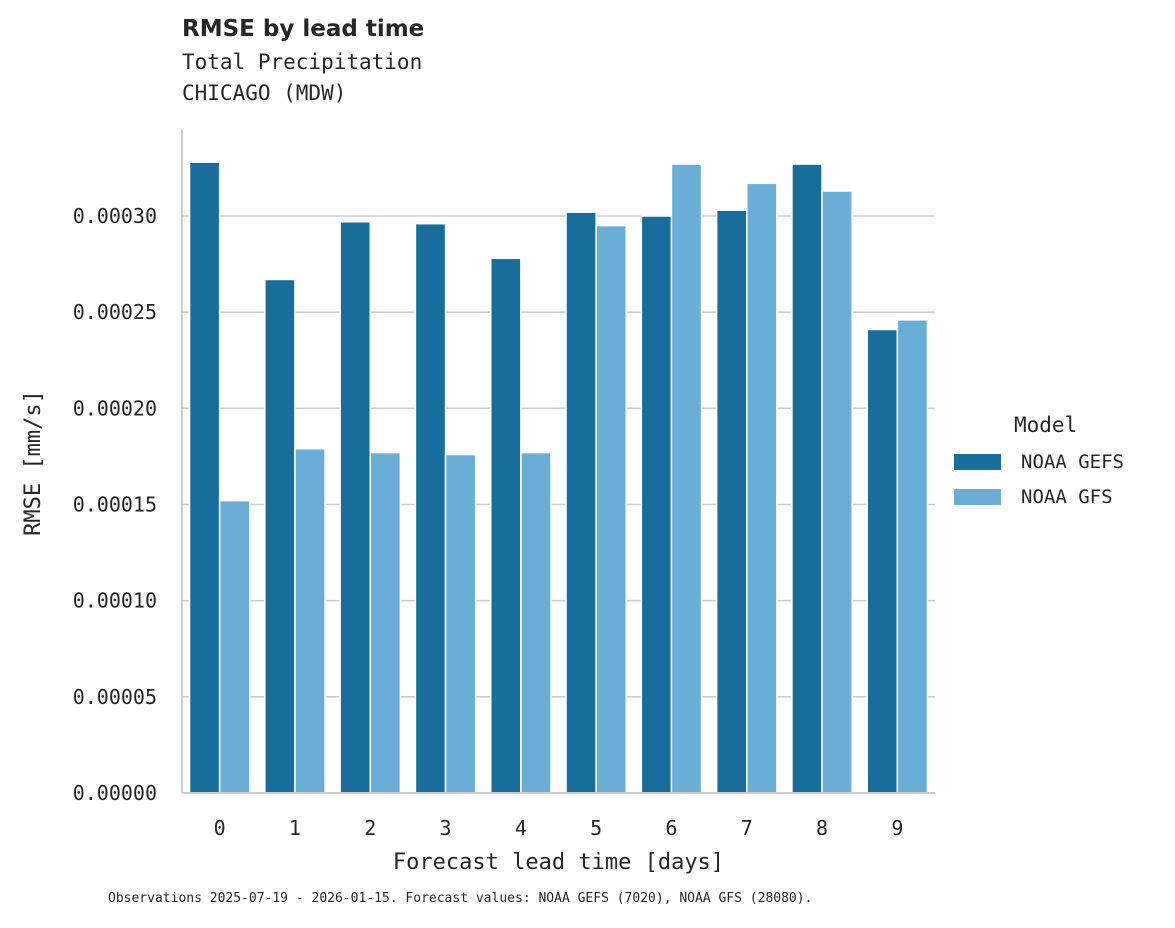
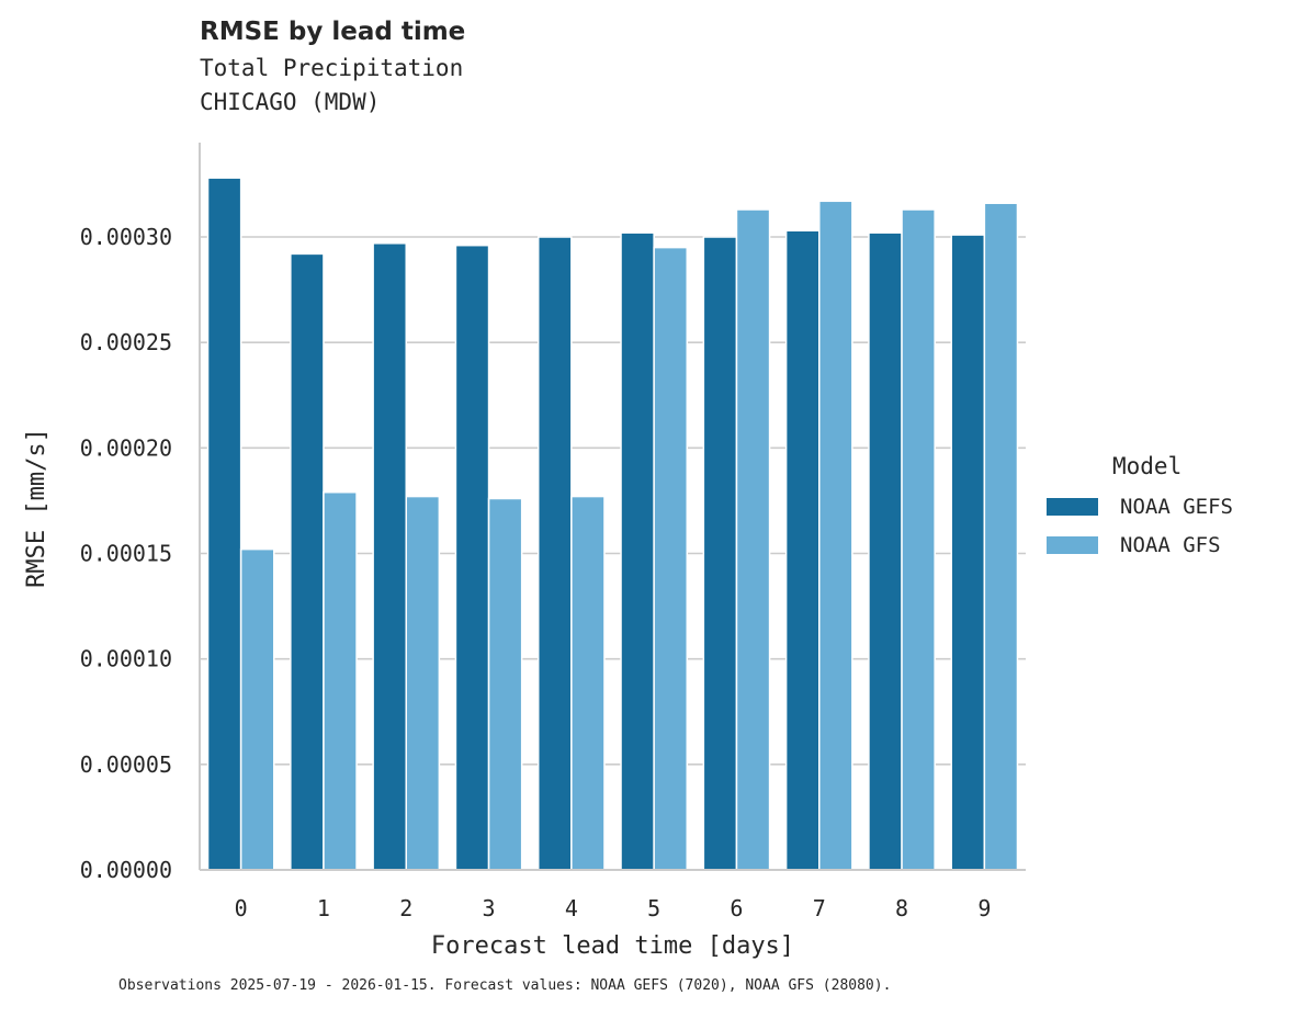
NOAA GEFS/1: 0.000267 -> 0.000292
NOAA GEFS/4: 0.000278 -> 0.000300
NOAA GFS/6: 0.000327 -> 0.000313
NOAA GEFS/8: 0.000327 -> 0.000302
NOAA GEFS/9: 0.000241 -> 0.000301
NOAA GFS/9: 0.000246 -> 0.000316
